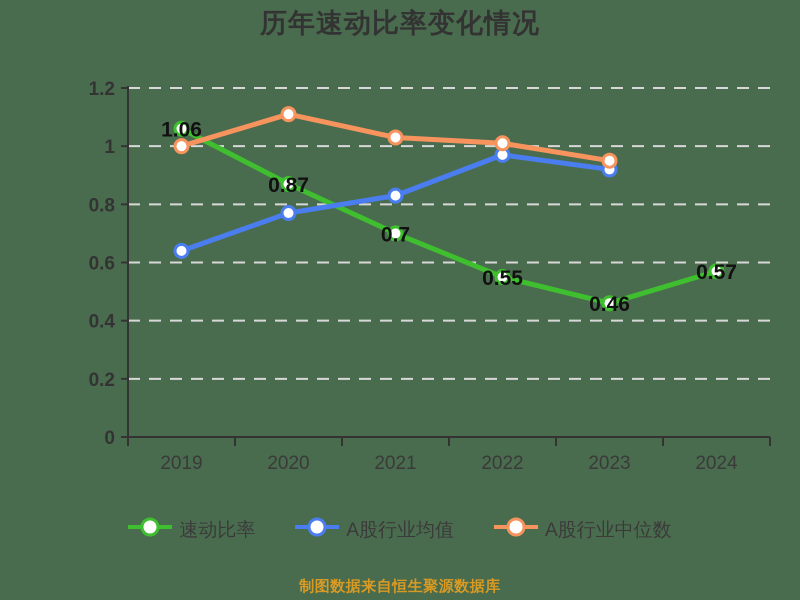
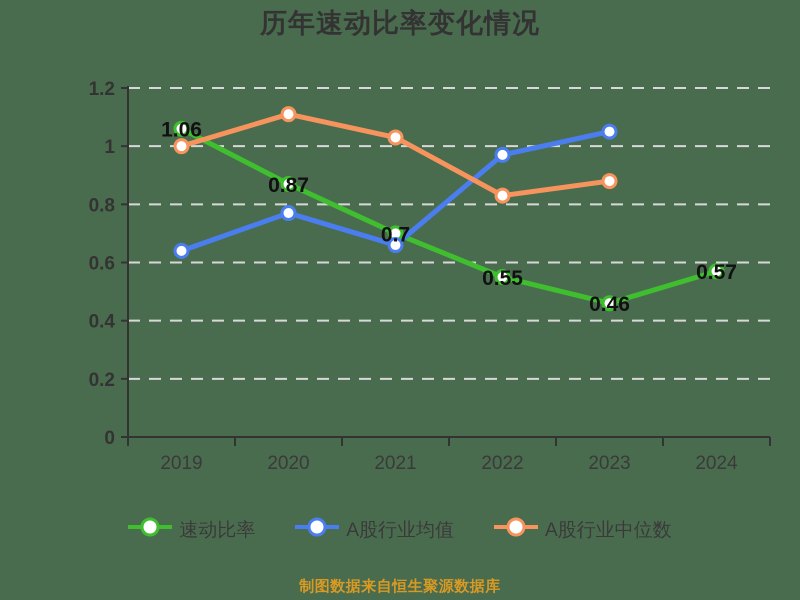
A股行业均值/2021: 0.83 -> 0.66
A股行业中位数/2022: 1.01 -> 0.83
A股行业均值/2023: 0.92 -> 1.05
A股行业中位数/2023: 0.95 -> 0.88
